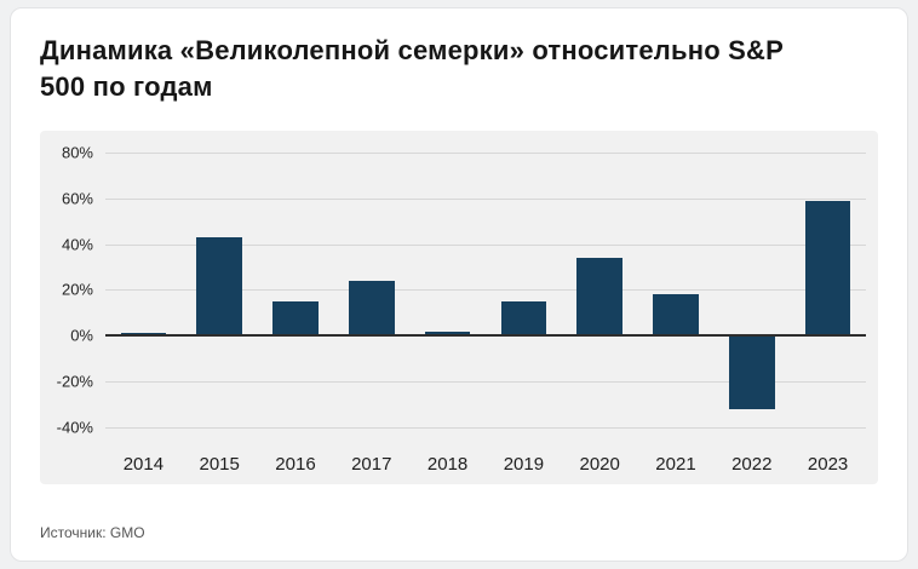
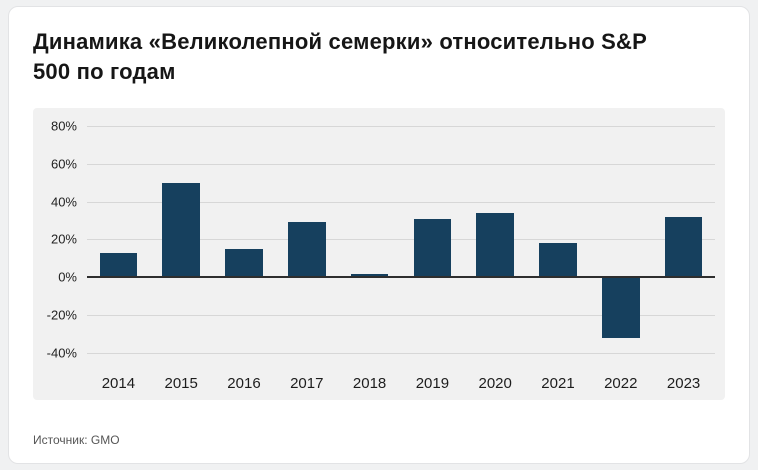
2014: 1% -> 13%
2015: 43% -> 50%
2017: 24% -> 29%
2019: 15% -> 31%
2023: 59% -> 32%
